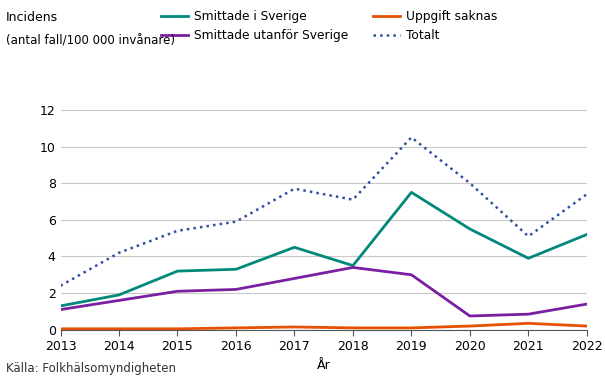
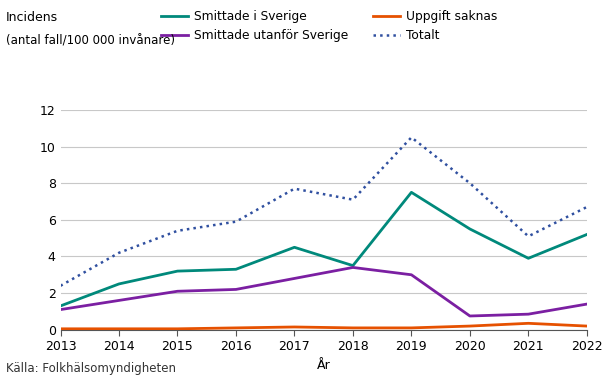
Smittade i Sverige/2014: 1.9 -> 2.5
Totalt/2022: 7.4 -> 6.7
